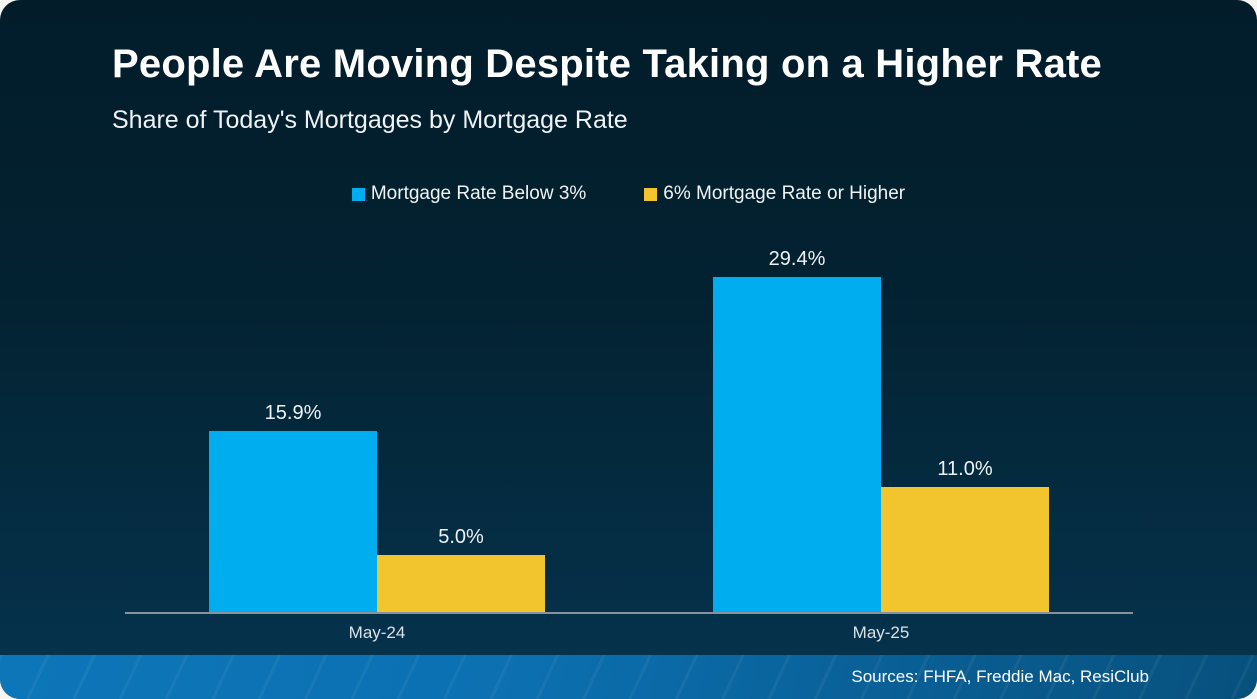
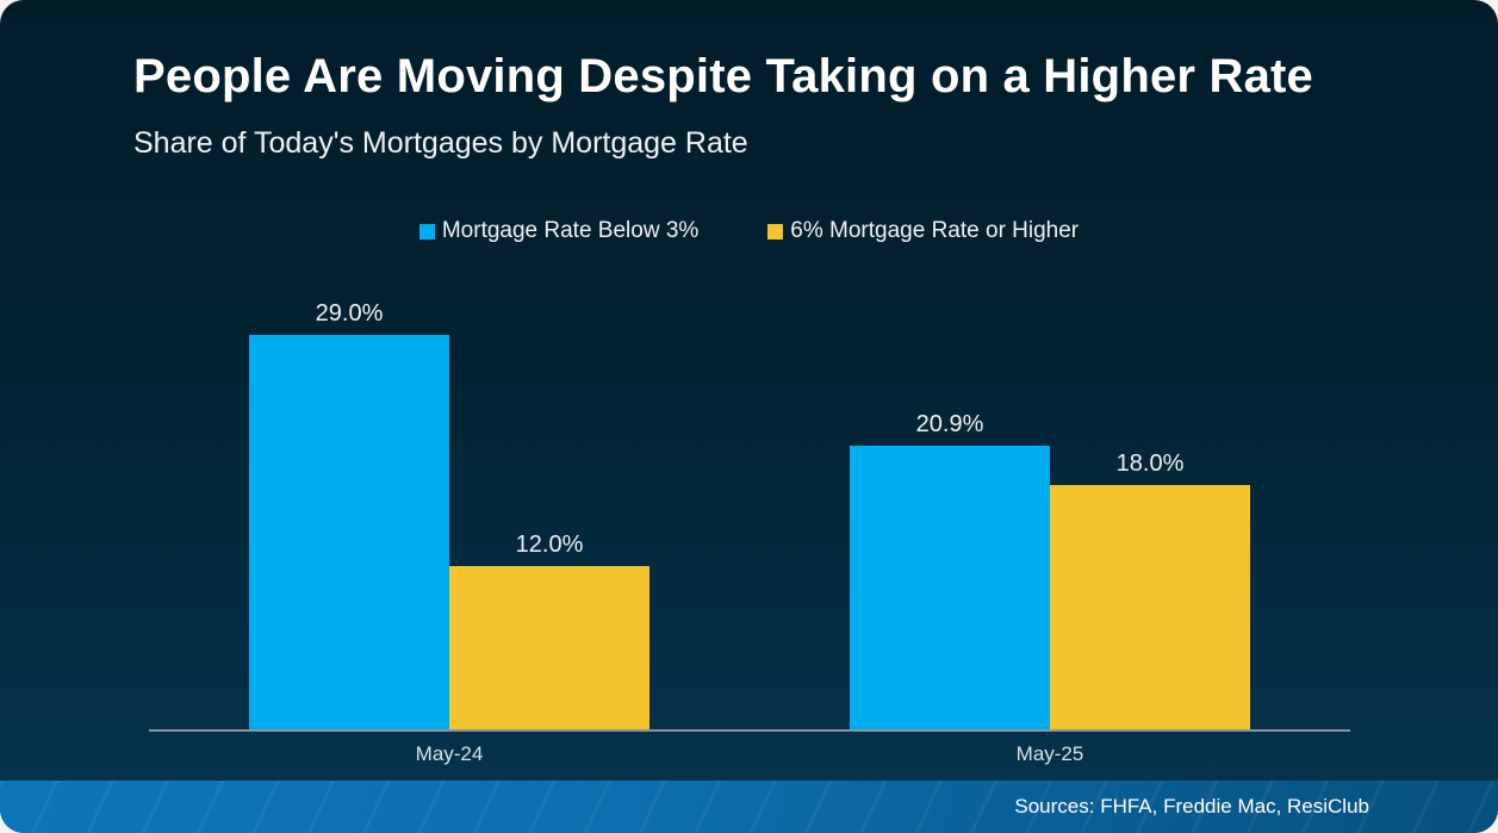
Mortgage Rate Below 3%/May-24: 15.9% -> 29.0%
6% Mortgage Rate or Higher/May-24: 5.0% -> 12.0%
Mortgage Rate Below 3%/May-25: 29.4% -> 20.9%
6% Mortgage Rate or Higher/May-25: 11.0% -> 18.0%
